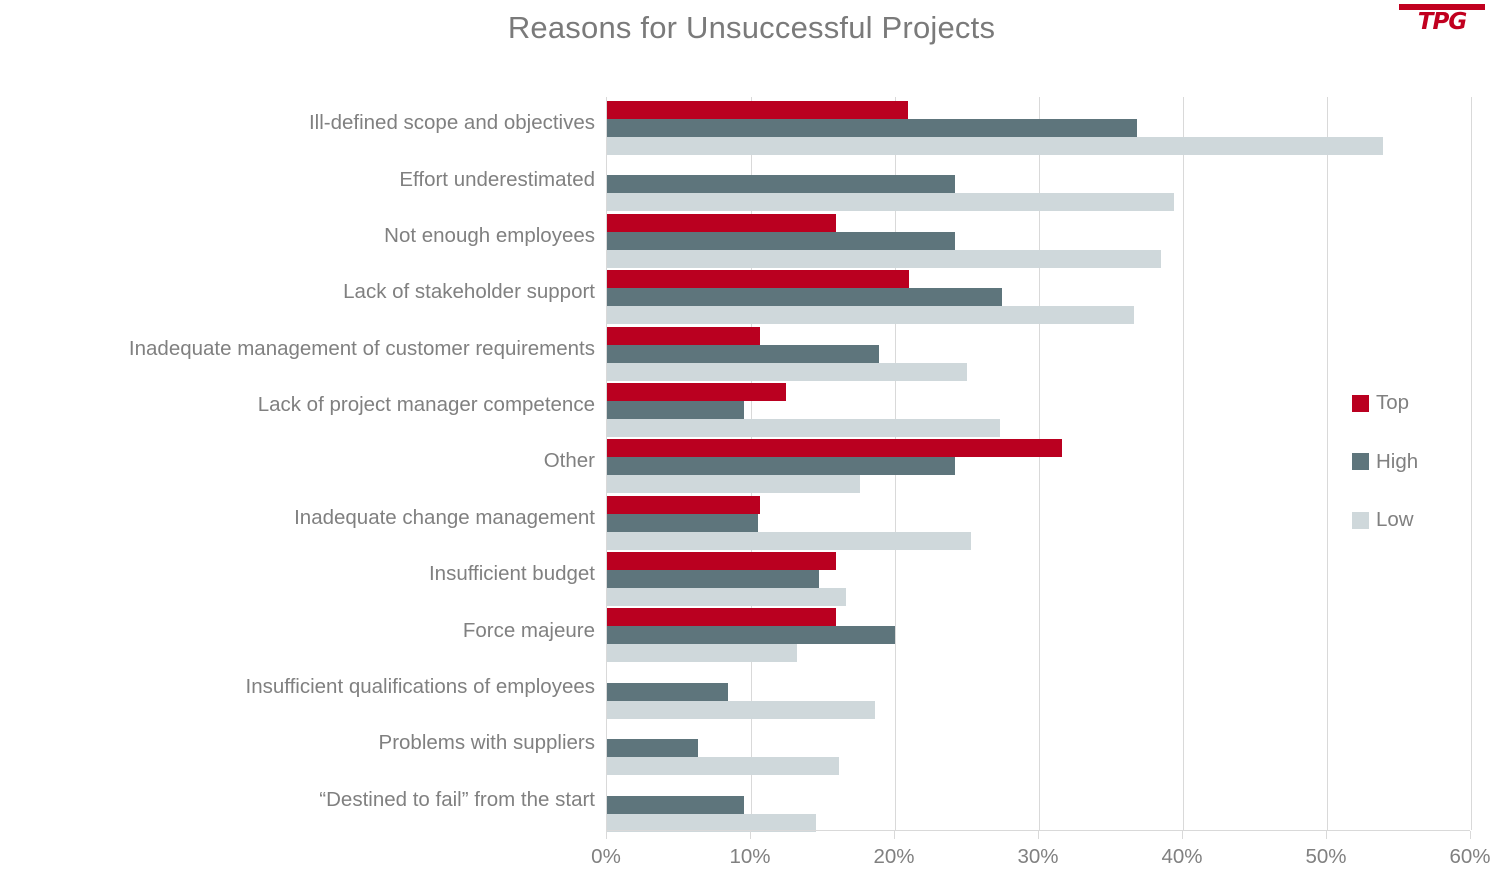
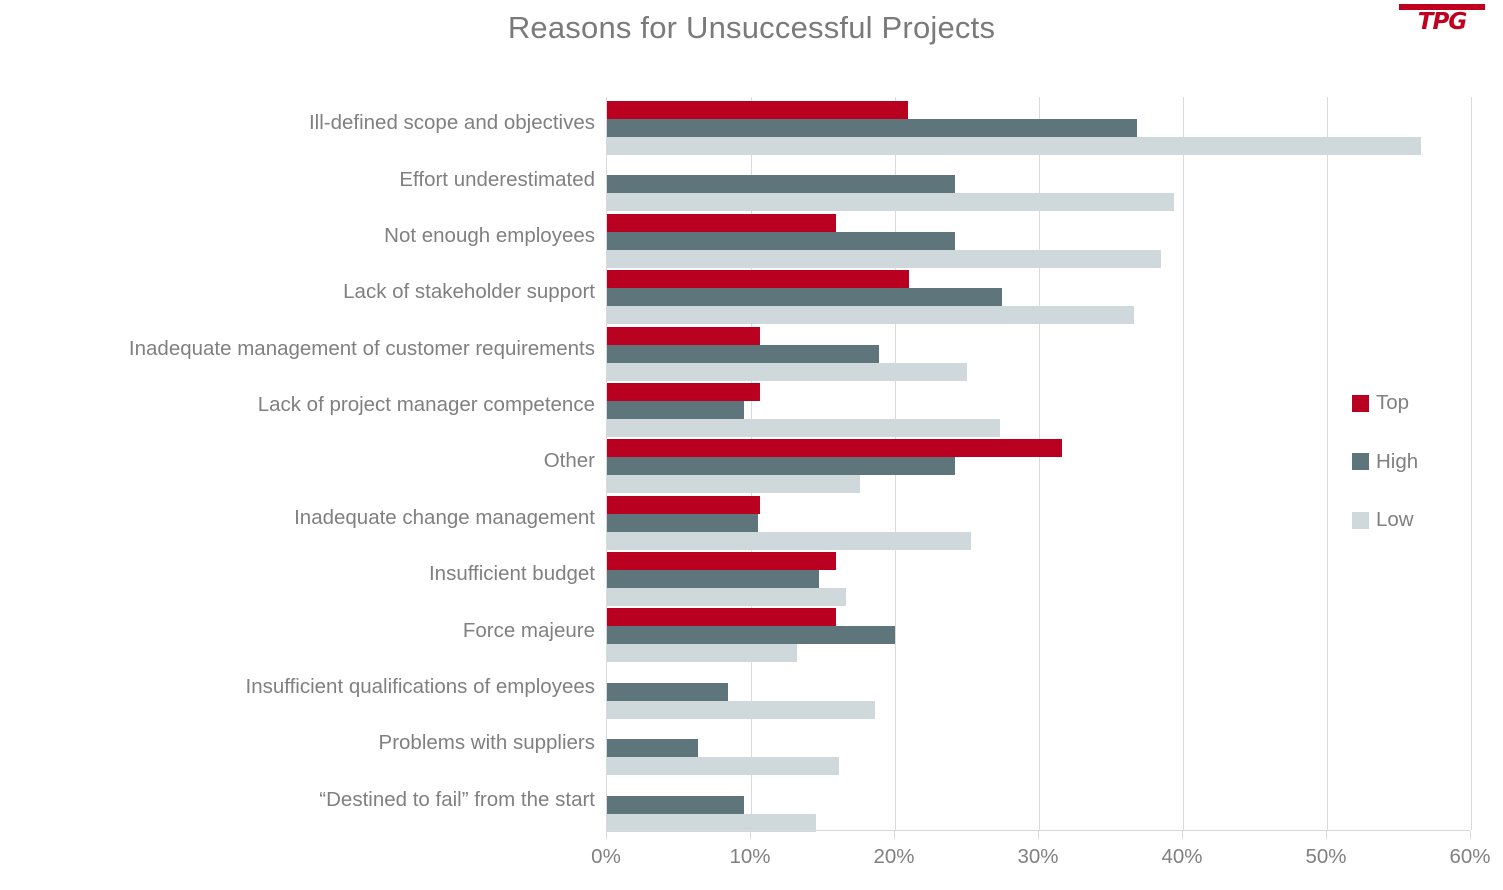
Low/Ill-defined scope and objectives: 53.9% -> 56.5%
Top/Lack of project manager competence: 12.4% -> 10.6%
